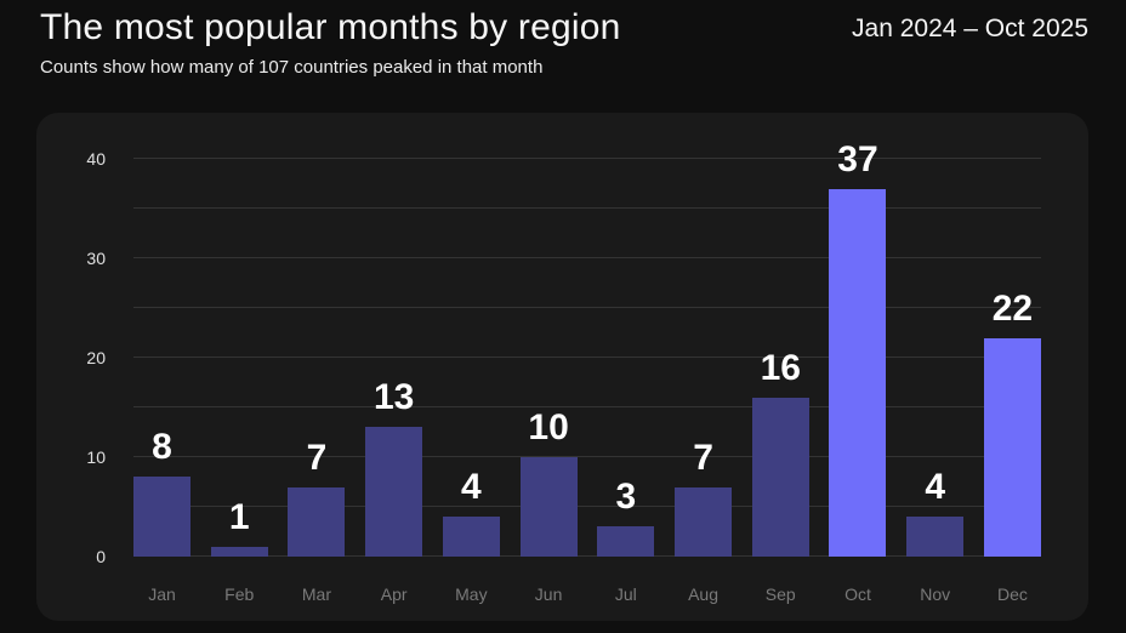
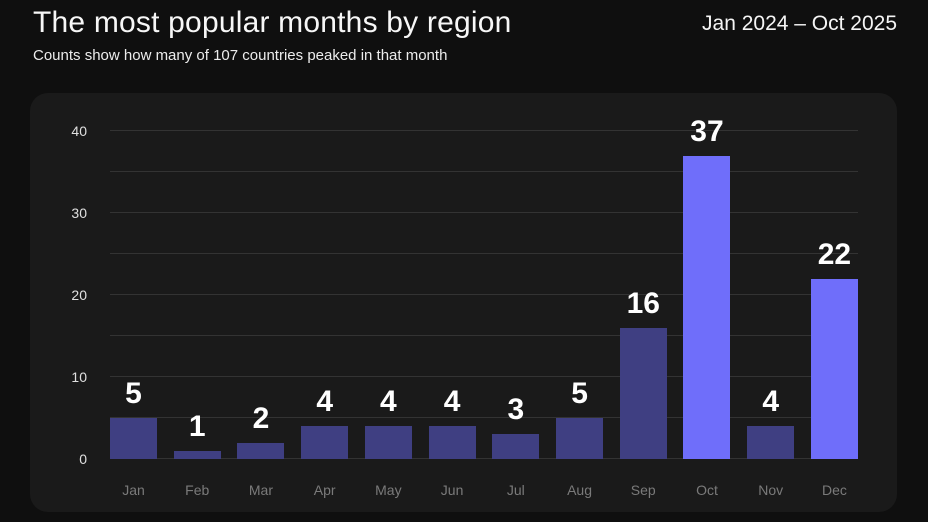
Jan: 8 -> 5
Mar: 7 -> 2
Apr: 13 -> 4
Jun: 10 -> 4
Aug: 7 -> 5
